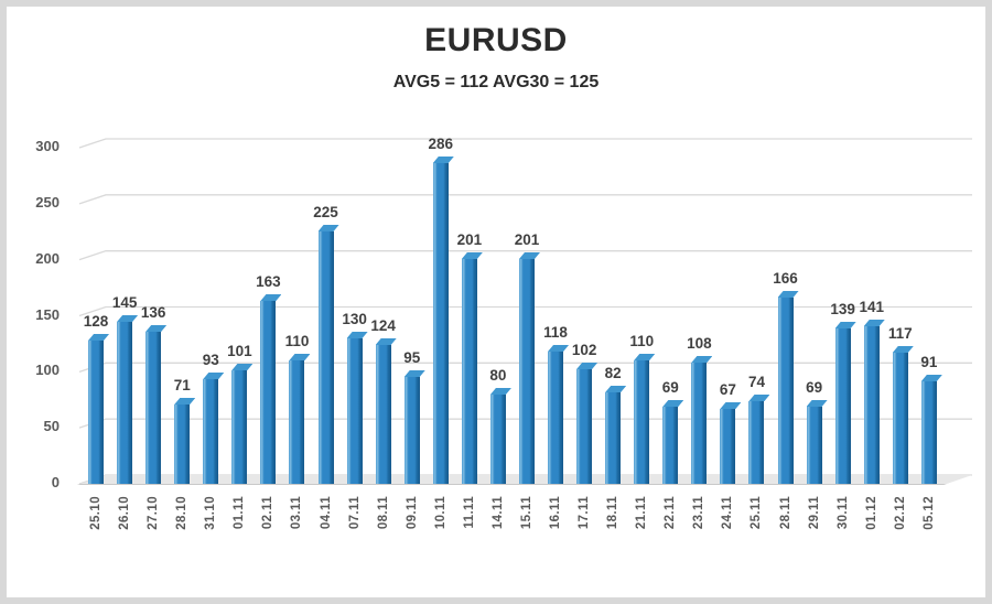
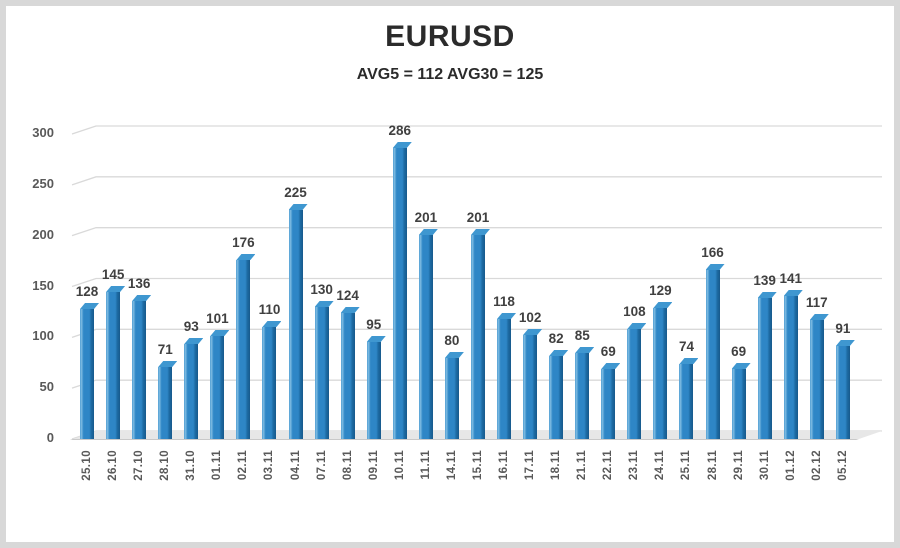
02.11: 163 -> 176
21.11: 110 -> 85
24.11: 67 -> 129
